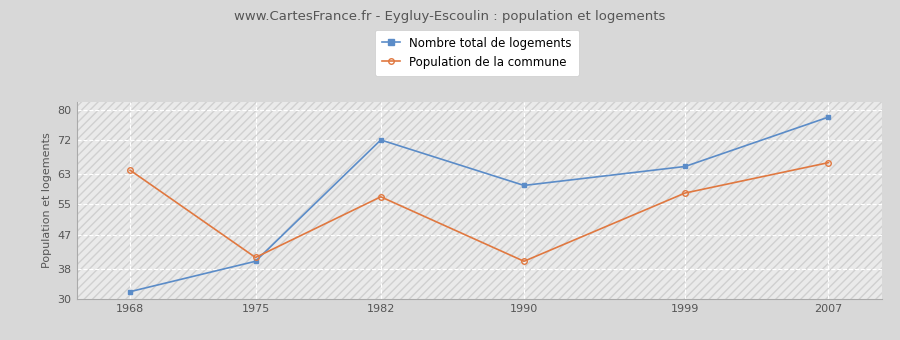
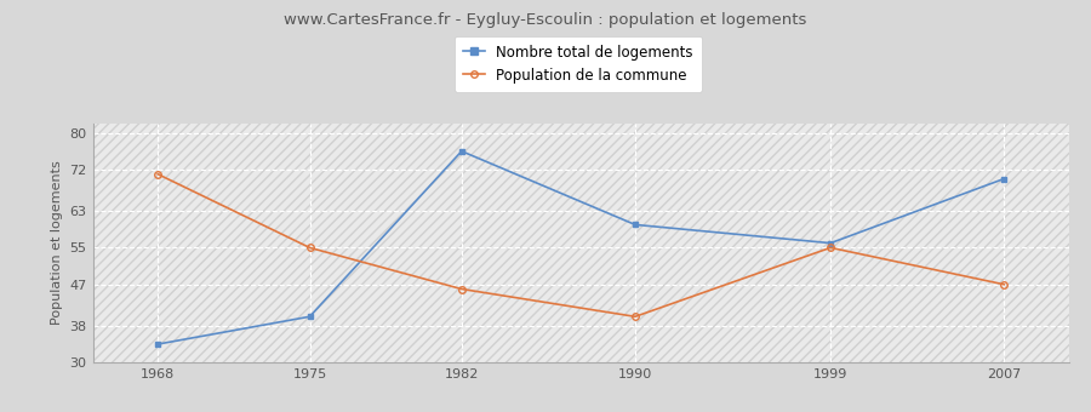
Nombre total de logements/1968: 32 -> 34
Population de la commune/1968: 64 -> 71
Population de la commune/1975: 41 -> 55
Nombre total de logements/1982: 72 -> 76
Population de la commune/1982: 57 -> 46
Nombre total de logements/1999: 65 -> 56
Population de la commune/1999: 58 -> 55
Nombre total de logements/2007: 78 -> 70
Population de la commune/2007: 66 -> 47
